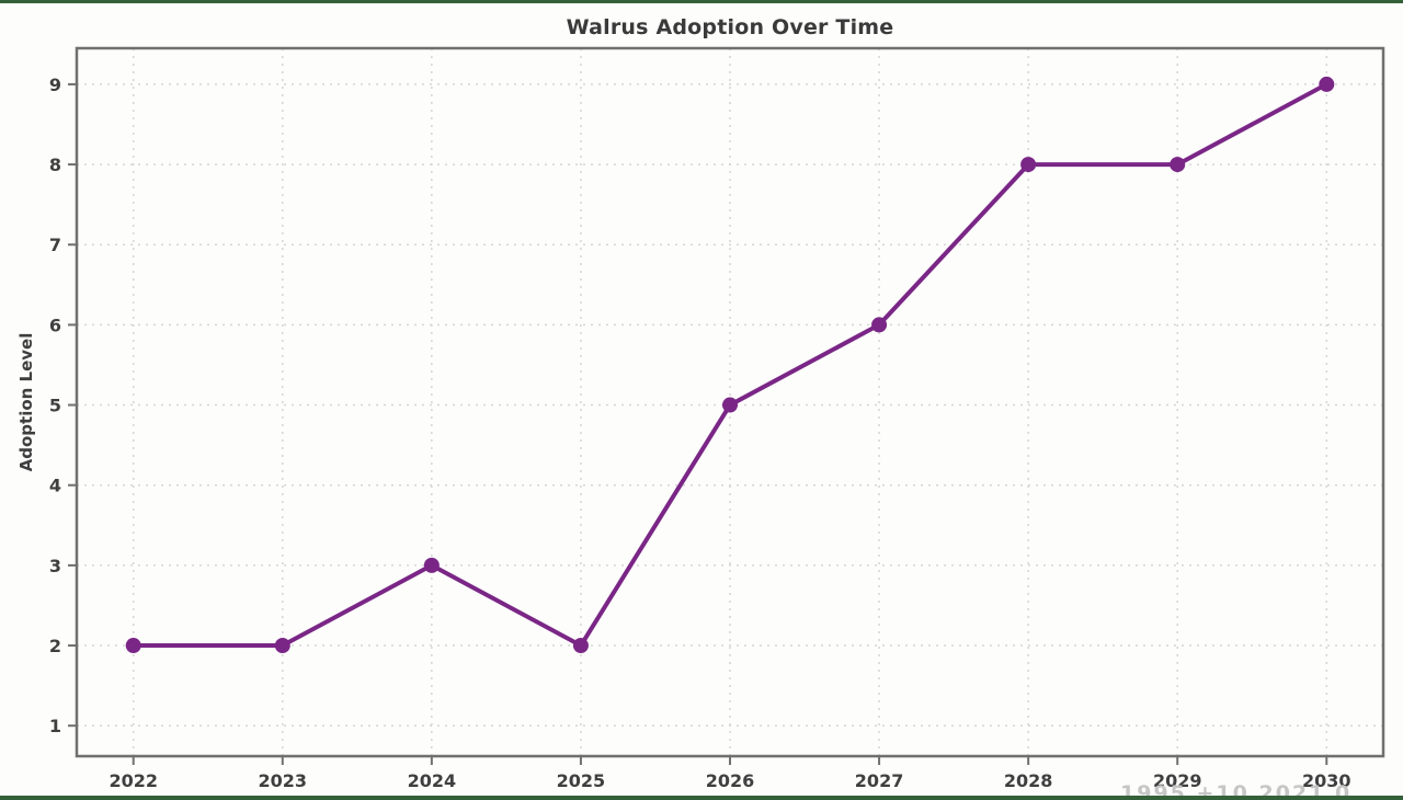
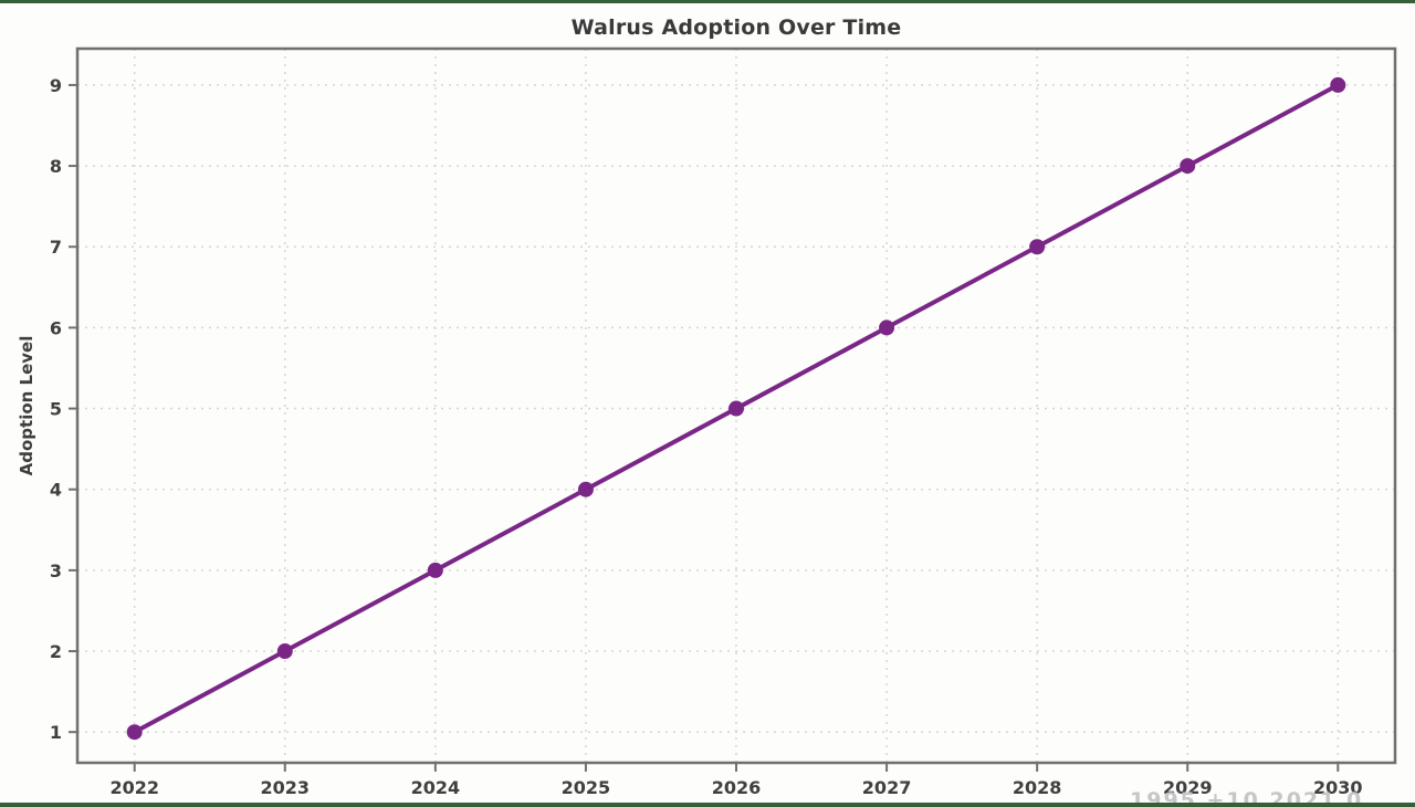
2022: 2 -> 1
2025: 2 -> 4
2028: 8 -> 7
